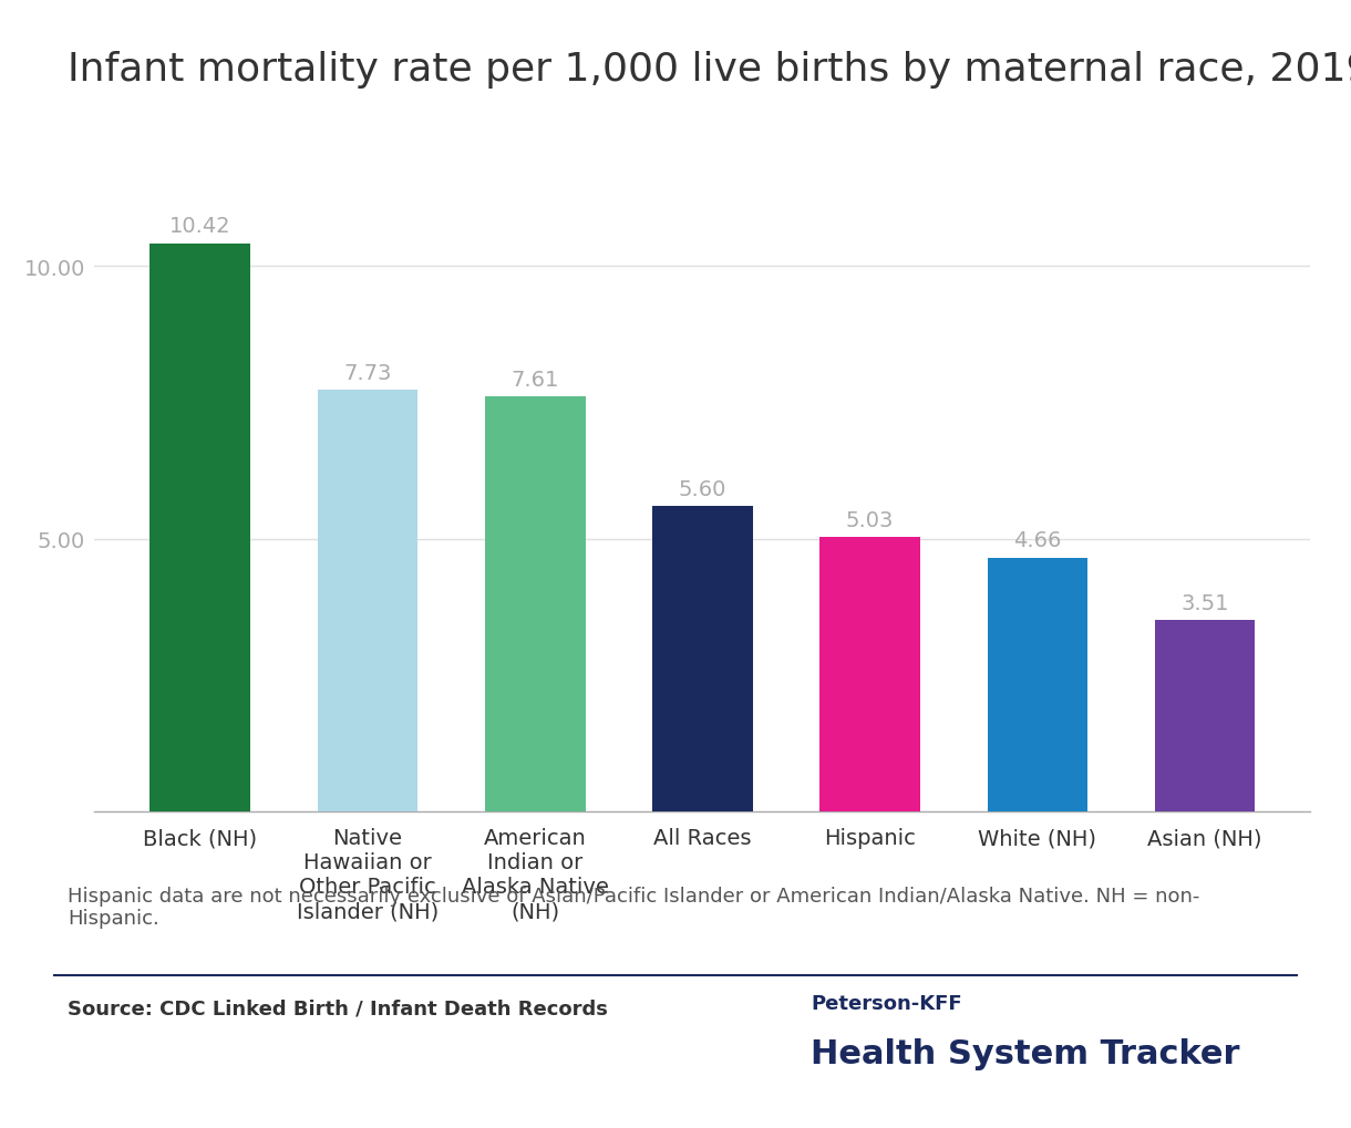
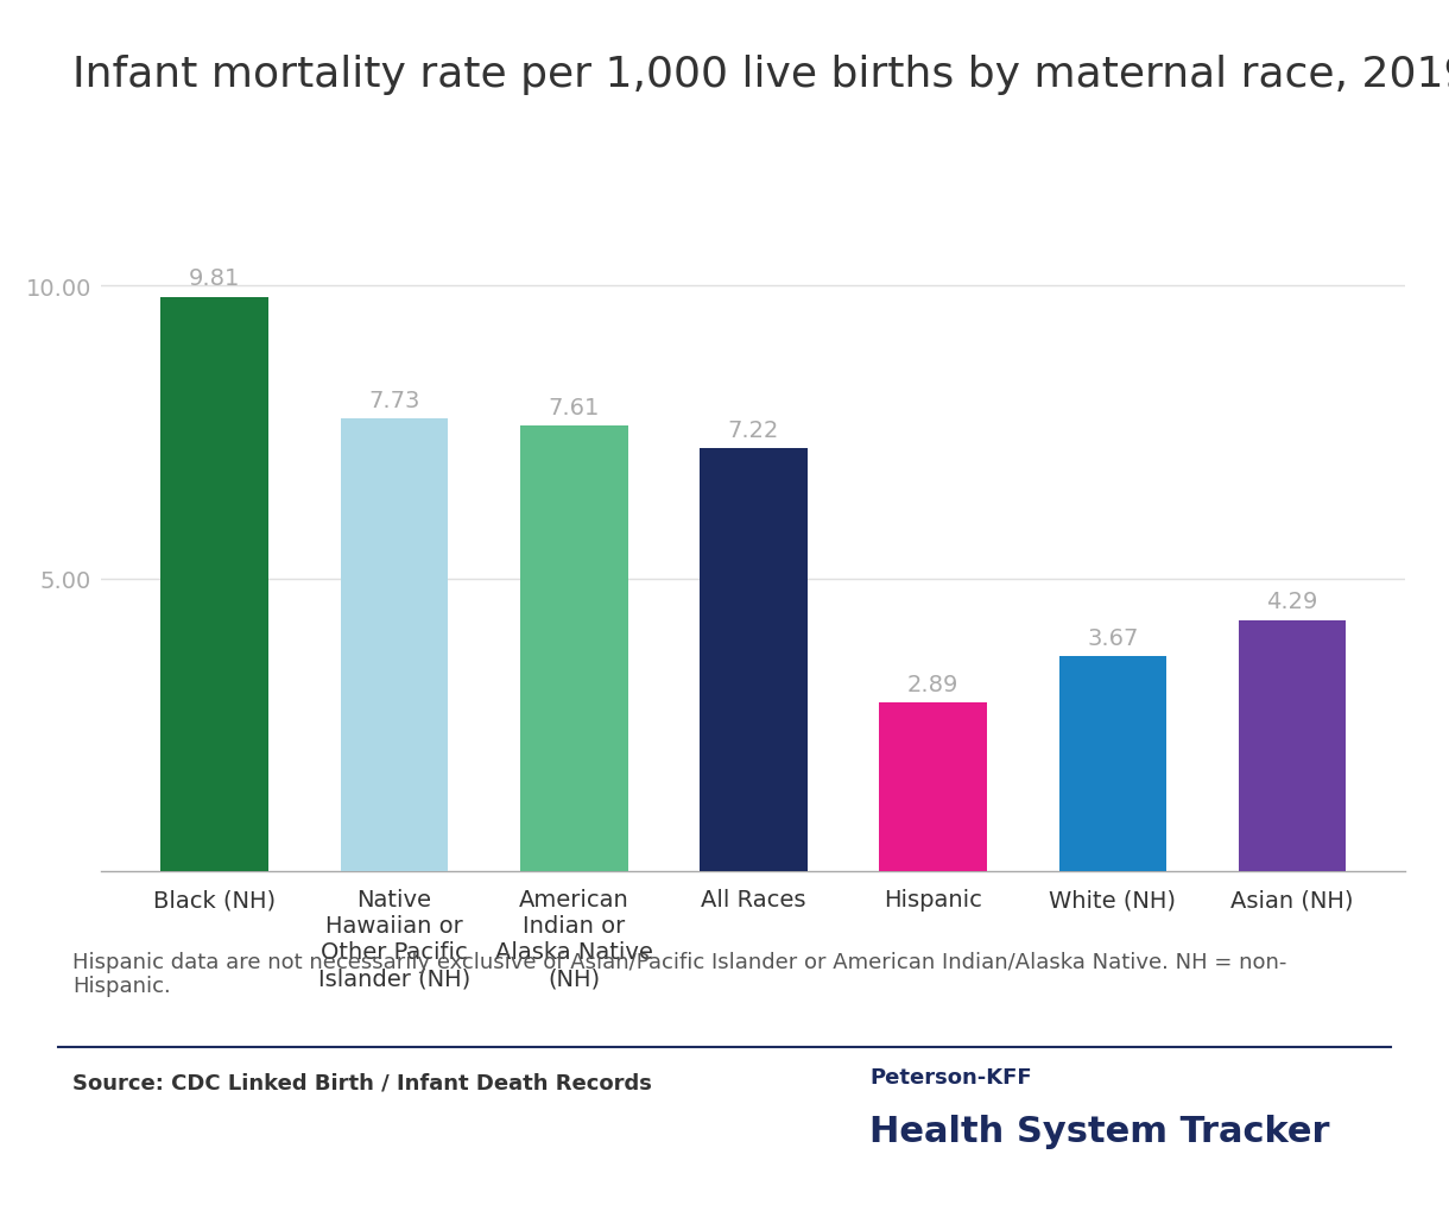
Black (NH): 10.42 -> 9.81
All Races: 5.60 -> 7.22
Hispanic: 5.03 -> 2.89
White (NH): 4.66 -> 3.67
Asian (NH): 3.51 -> 4.29
